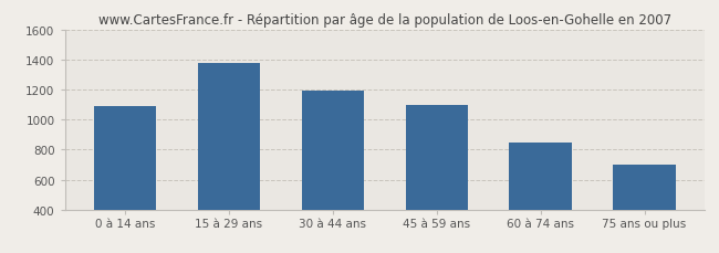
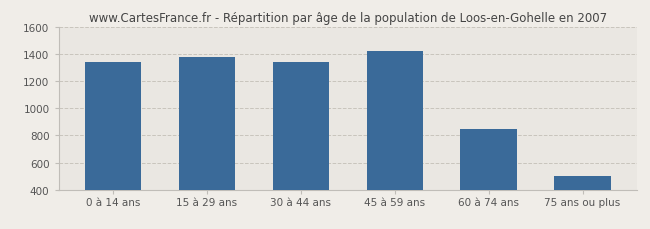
0 à 14 ans: 1090 -> 1340
30 à 44 ans: 1190 -> 1340
45 à 59 ans: 1100 -> 1420
75 ans ou plus: 700 -> 500
